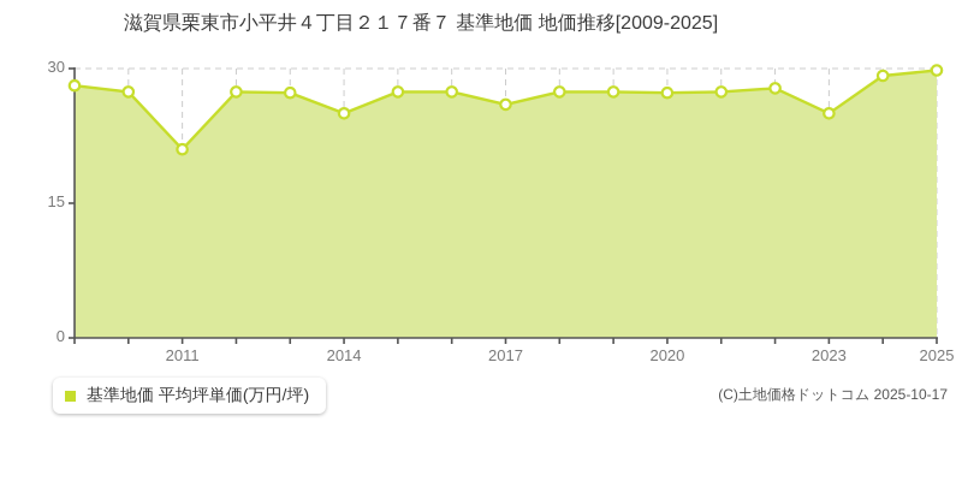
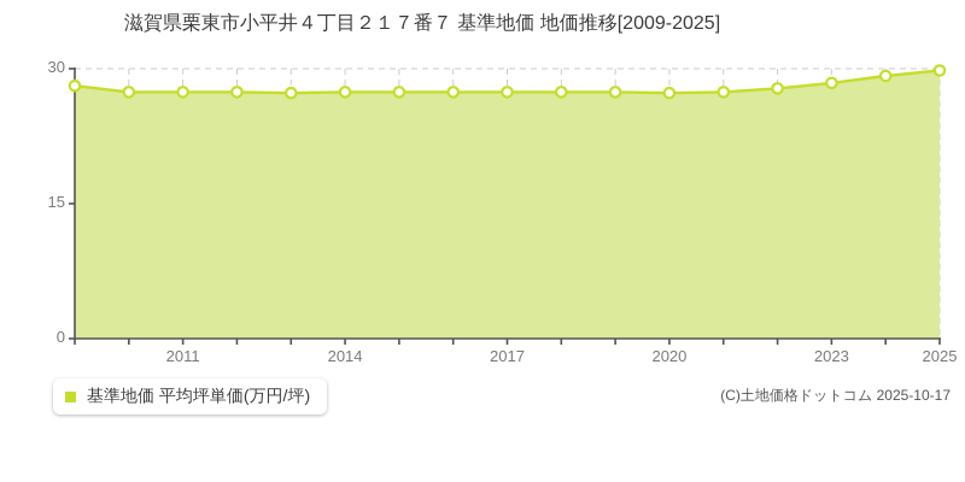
2011: 21 -> 27
2014: 25 -> 27
2017: 26 -> 27
2023: 25 -> 28
